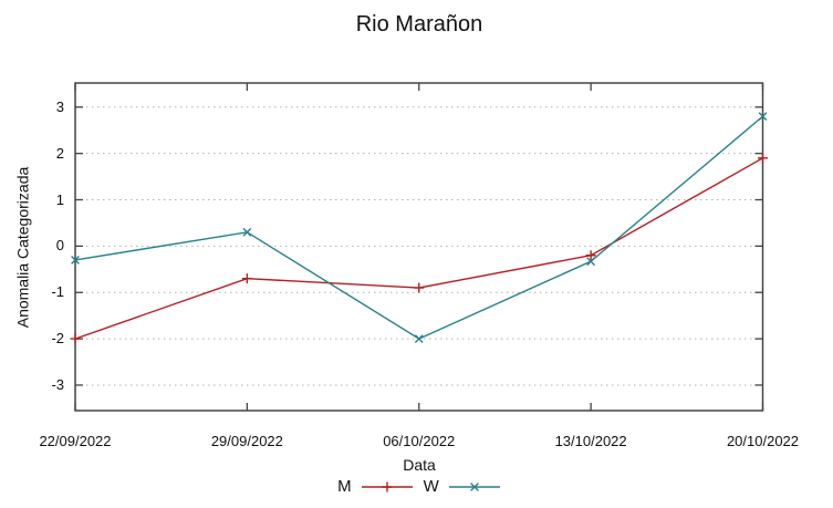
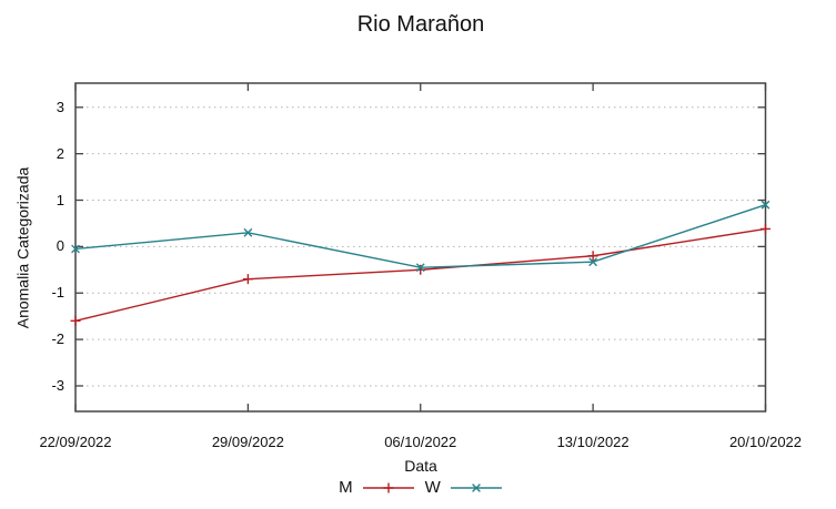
M/22/09/2022: -2.0 -> -1.6
W/22/09/2022: -0.3 -> -0.1
M/06/10/2022: -0.9 -> -0.5
W/06/10/2022: -2.0 -> -0.5
M/20/10/2022: 1.9 -> 0.4
W/20/10/2022: 2.8 -> 0.9
